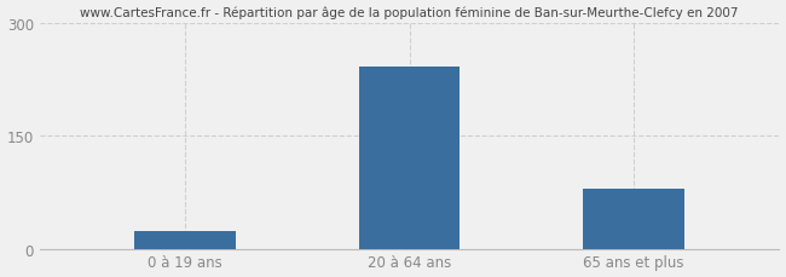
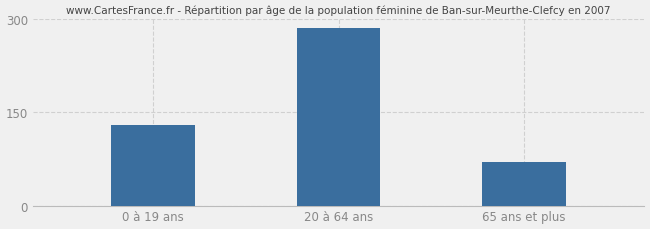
0 à 19 ans: 24 -> 130
20 à 64 ans: 242 -> 285
65 ans et plus: 80 -> 70
